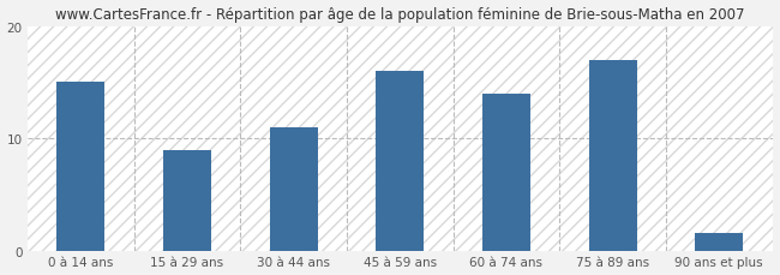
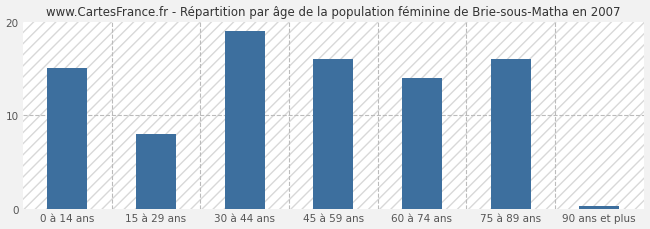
15 à 29 ans: 9.0 -> 8.0
30 à 44 ans: 11.0 -> 19.0
75 à 89 ans: 17.0 -> 16.0
90 ans et plus: 1.6 -> 0.3
